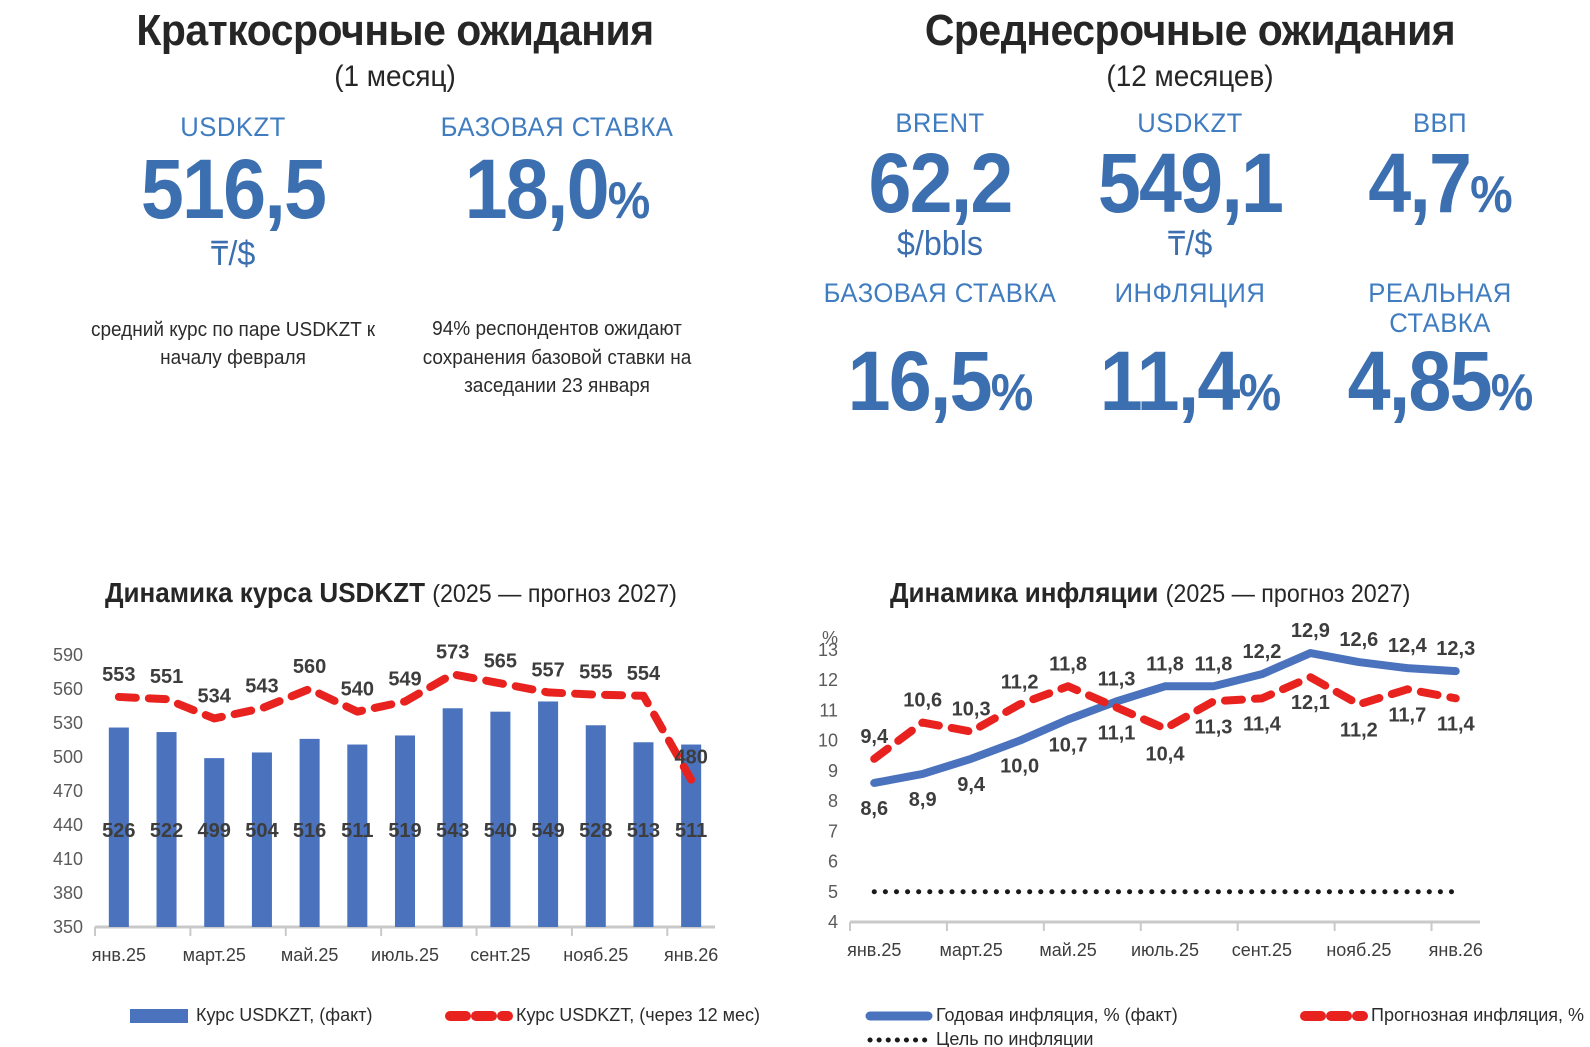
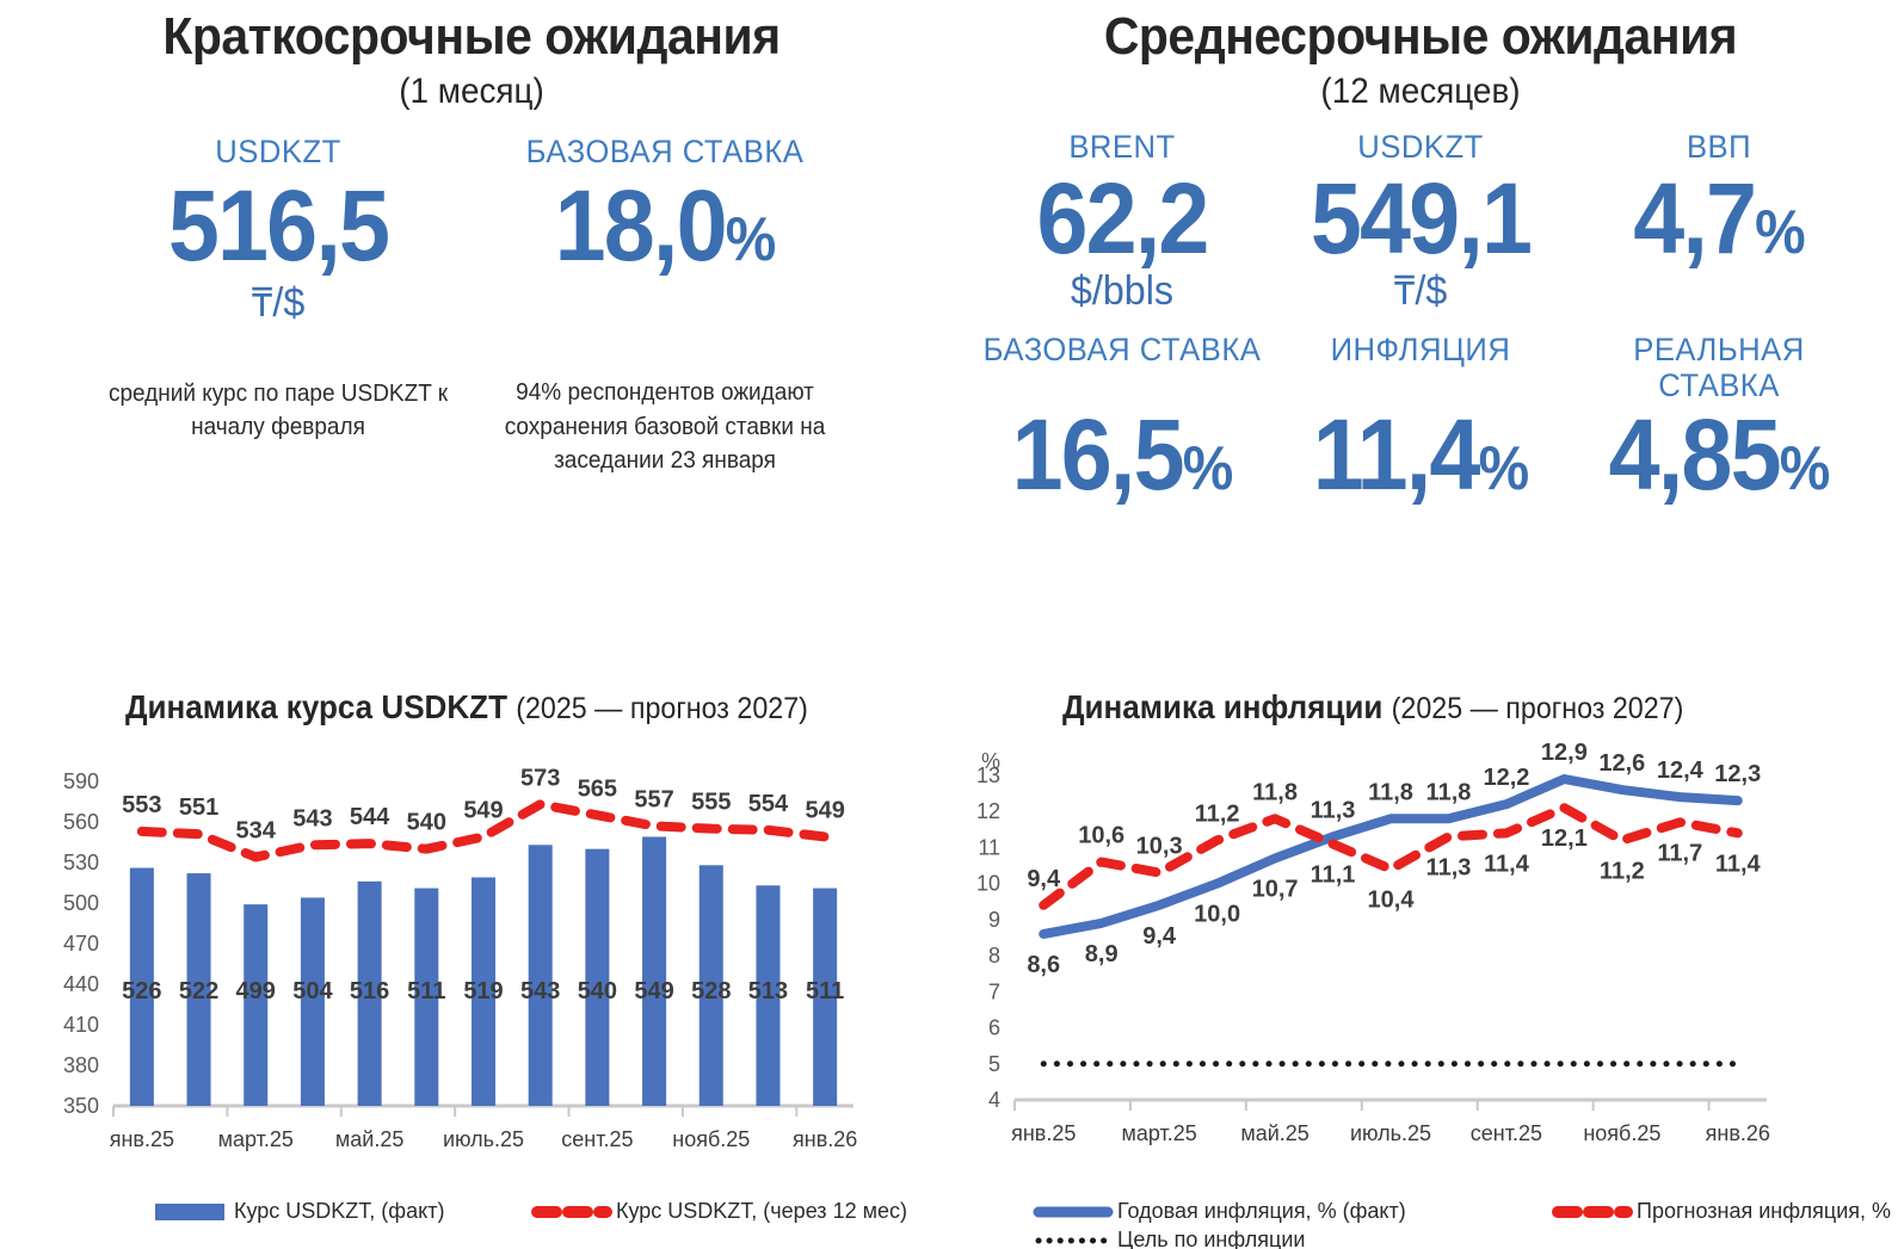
Динамика курса USDKZT/Курс USDKZT, (через 12 мес)/май.25: 560 -> 544
Динамика курса USDKZT/Курс USDKZT, (через 12 мес)/янв.26: 480 -> 549
